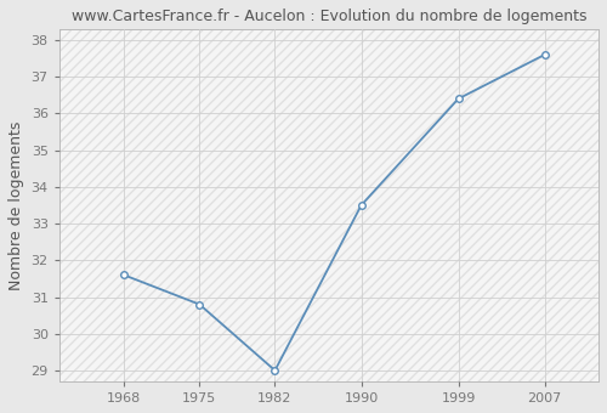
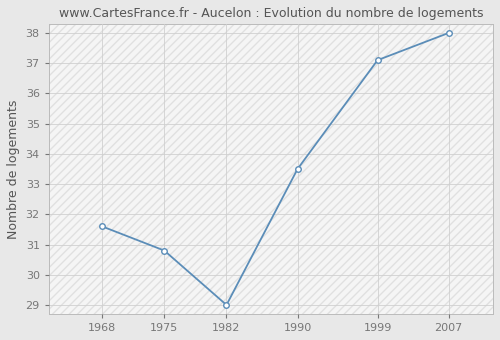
1999: 36.4 -> 37.1
2007: 37.6 -> 38.0
